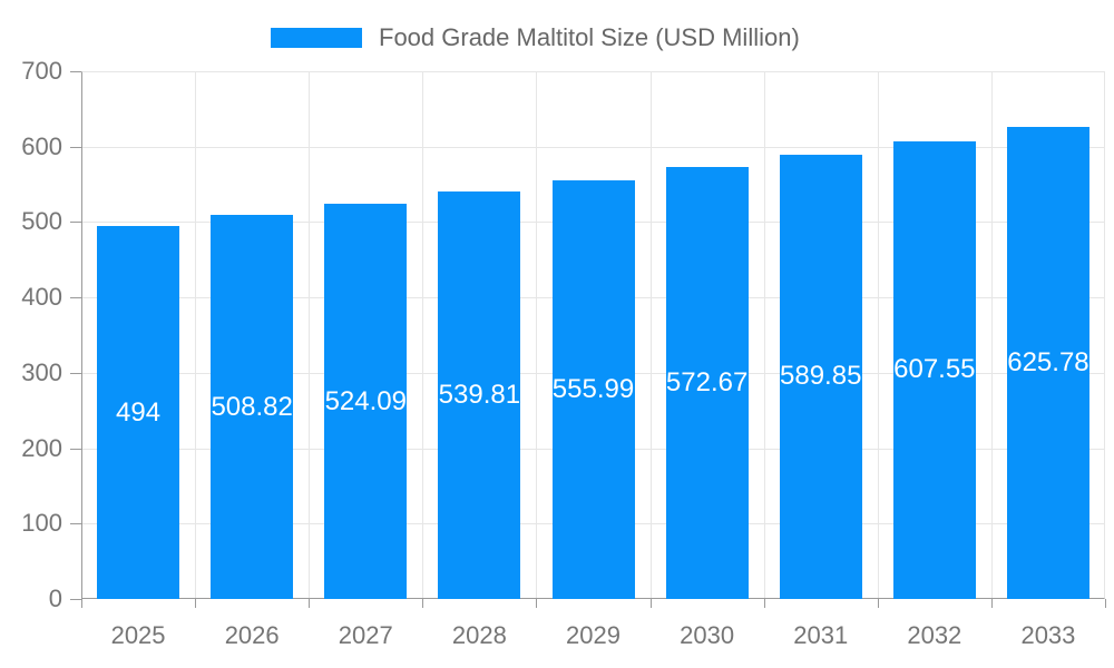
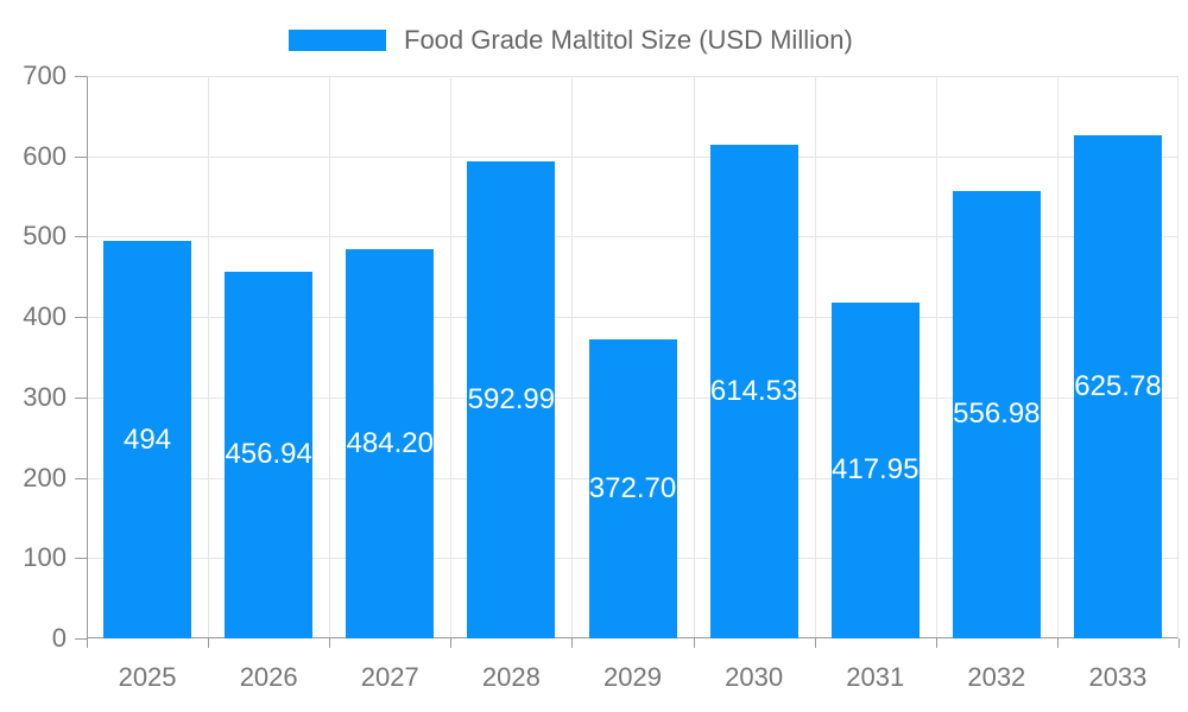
2026: 508.82 -> 456.94
2027: 524.09 -> 484.20
2028: 539.81 -> 592.99
2029: 555.99 -> 372.70
2030: 572.67 -> 614.53
2031: 589.85 -> 417.95
2032: 607.55 -> 556.98
